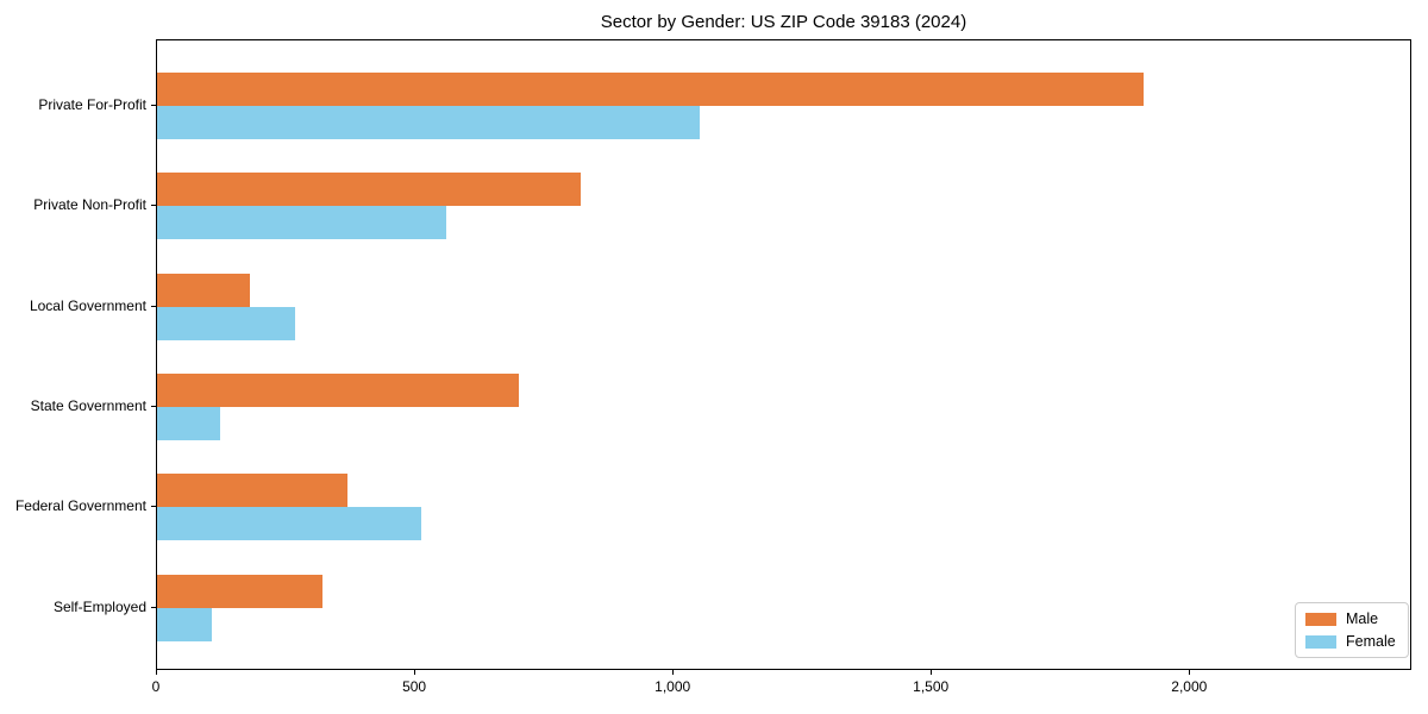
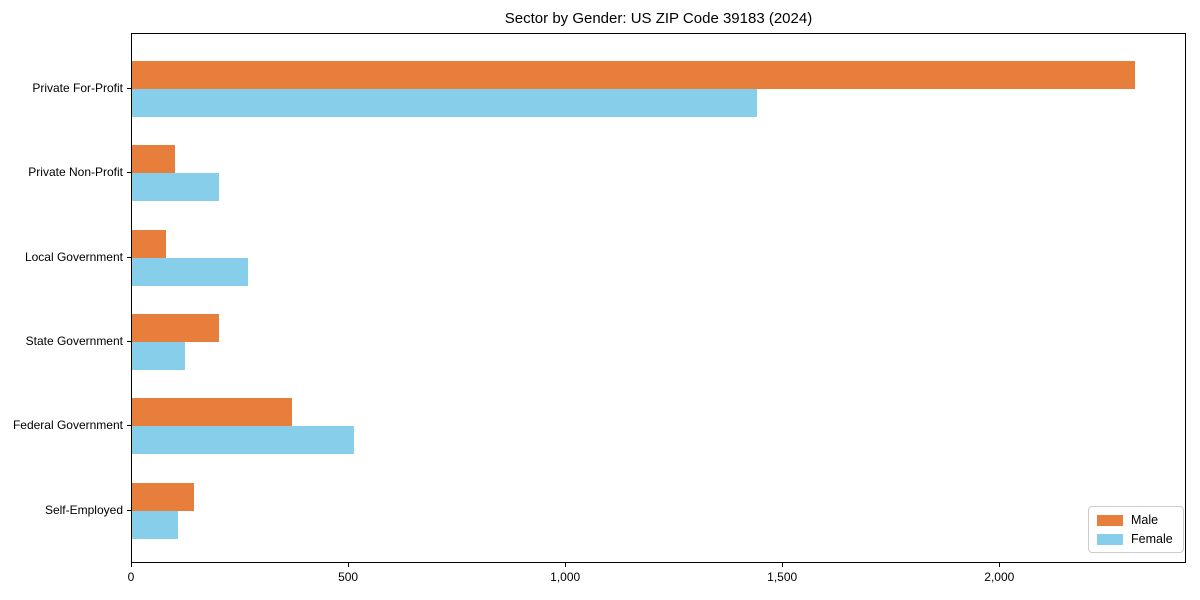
Male/Private For-Profit: 1910 -> 2310
Female/Private For-Profit: 1050 -> 1440
Male/Private Non-Profit: 820 -> 100
Female/Private Non-Profit: 560 -> 200
Male/Local Government: 180 -> 80
Male/State Government: 700 -> 200
Male/Self-Employed: 320 -> 140
